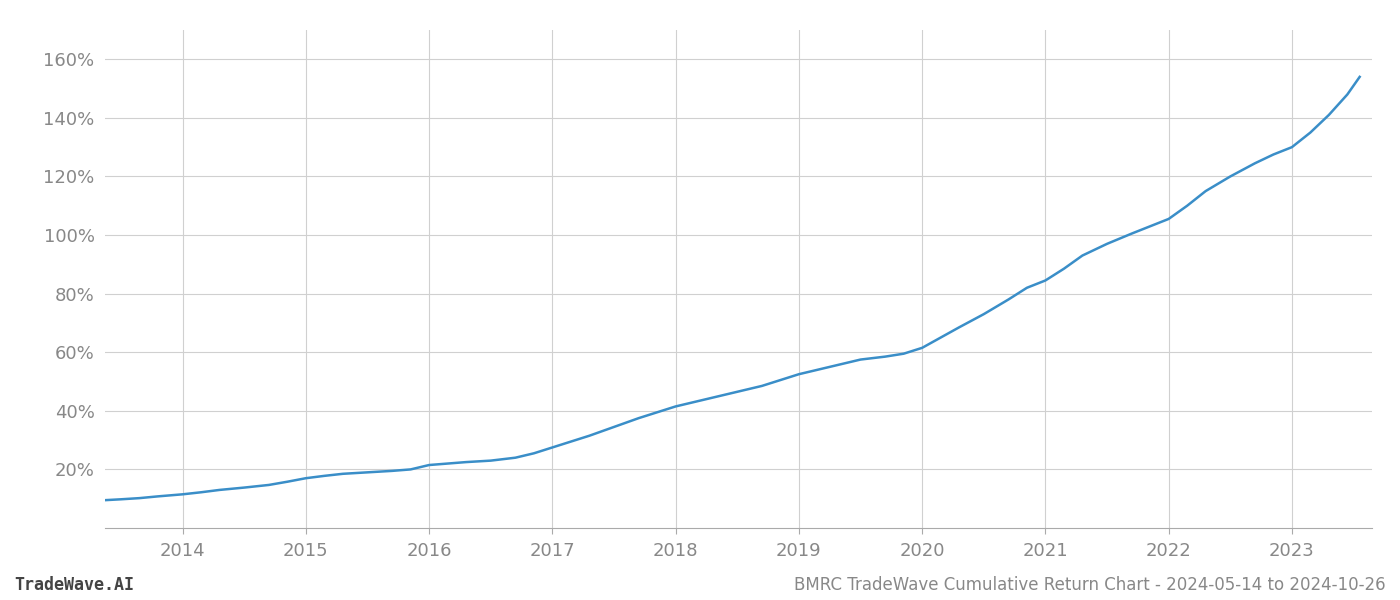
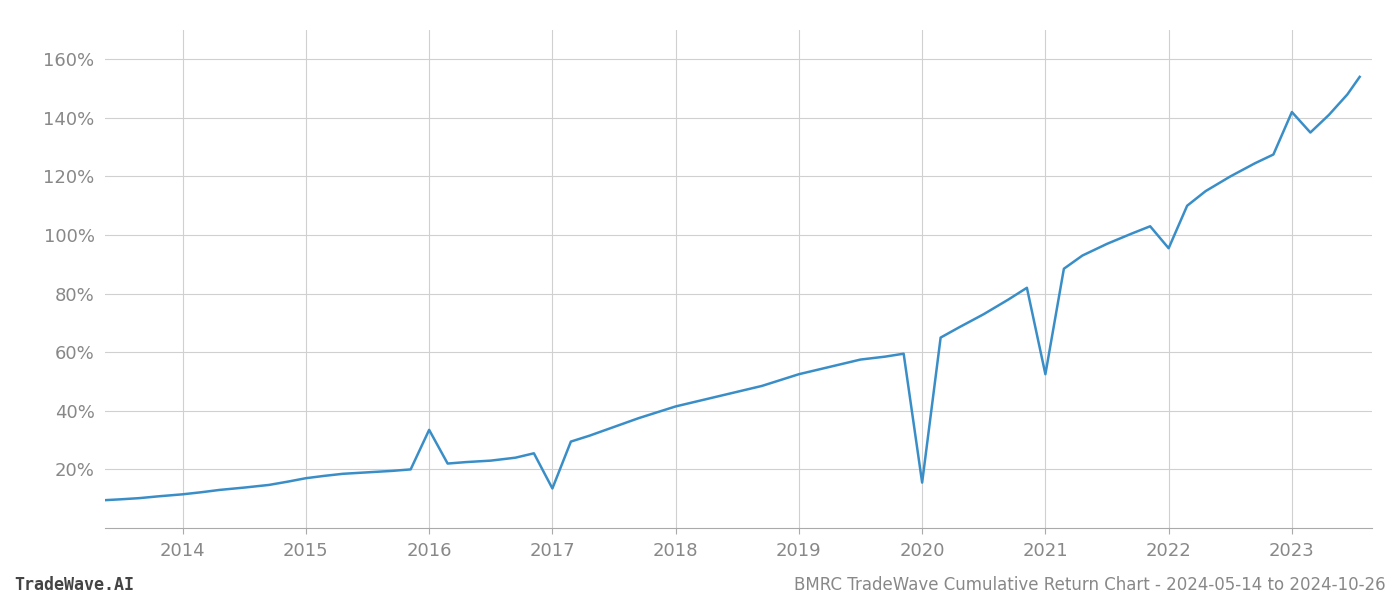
2016: 21.5% -> 33.5%
2017: 27.5% -> 13.5%
2020: 61.5% -> 15.5%
2021: 84.5% -> 52.5%
2022: 105.5% -> 95.5%
2023: 130.0% -> 142.0%
